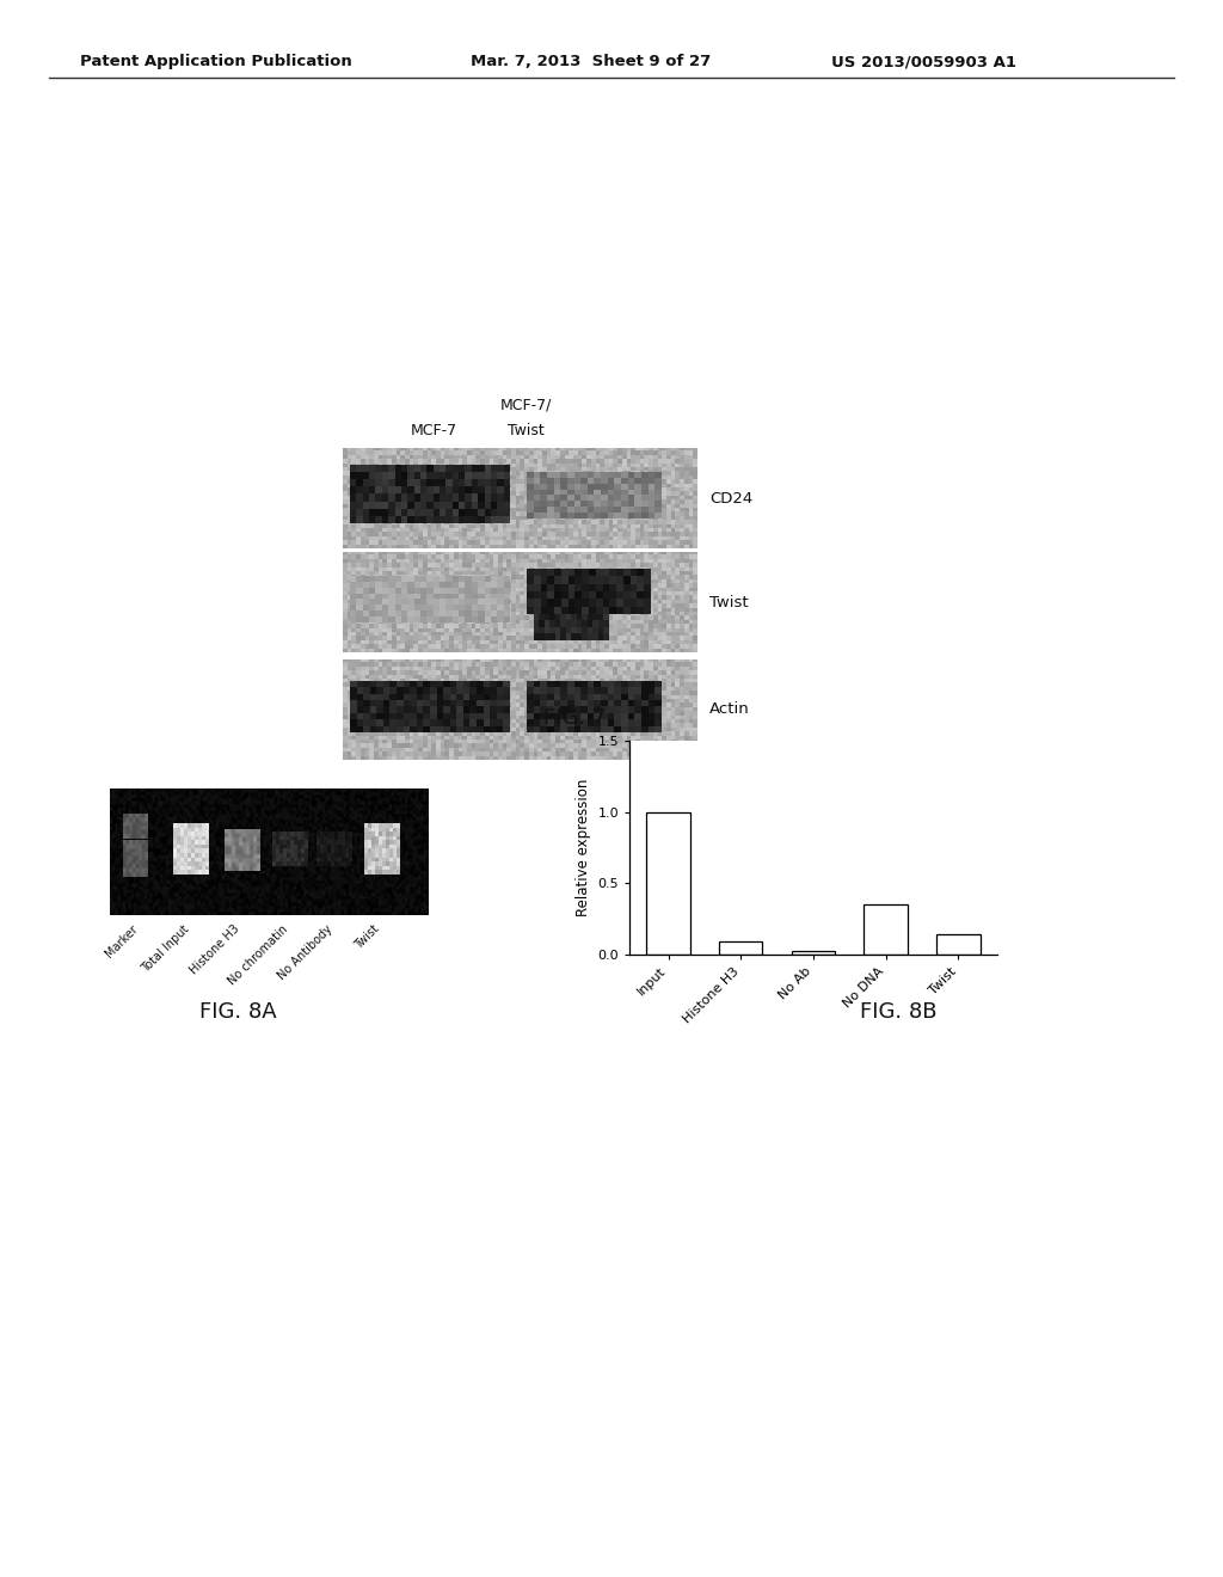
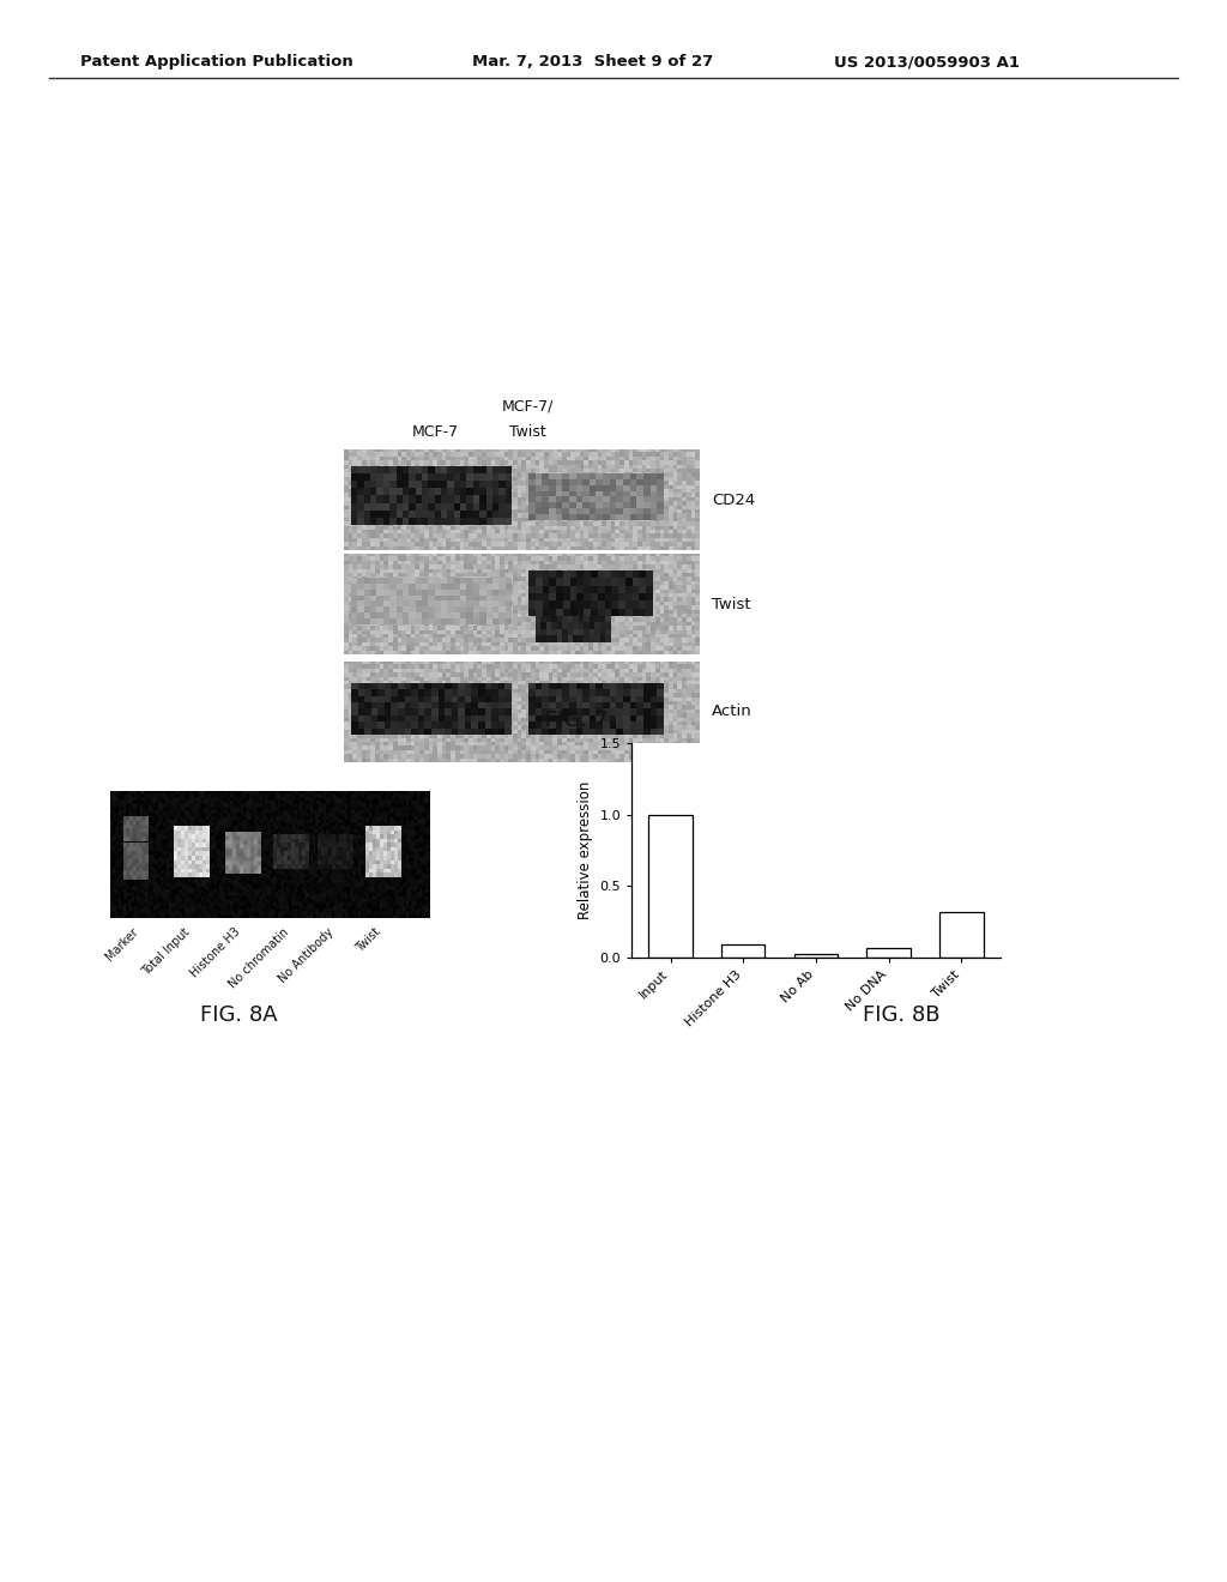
No DNA: 0.35 -> 0.06
Twist: 0.14 -> 0.32
